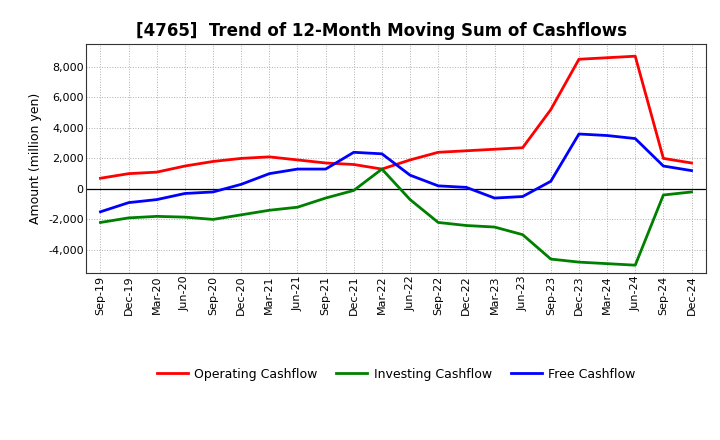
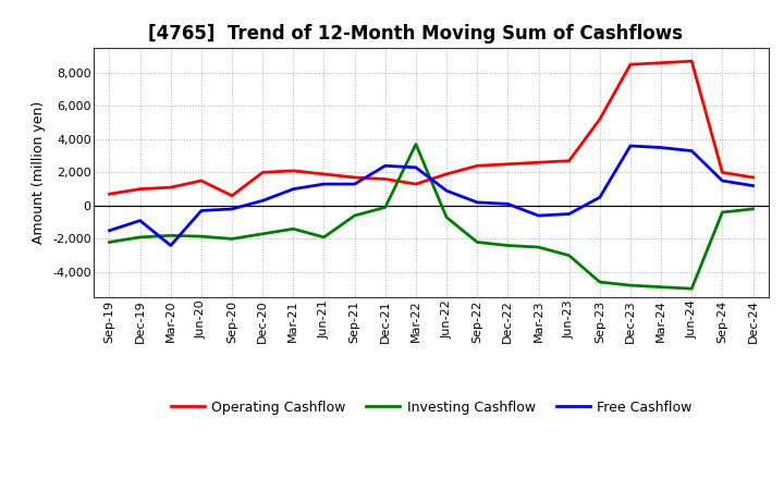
Free Cashflow/Mar-20: -700 -> -2,400
Operating Cashflow/Sep-20: 1,800 -> 600
Investing Cashflow/Jun-21: -1,200 -> -1,900
Investing Cashflow/Mar-22: 1,300 -> 3,700
